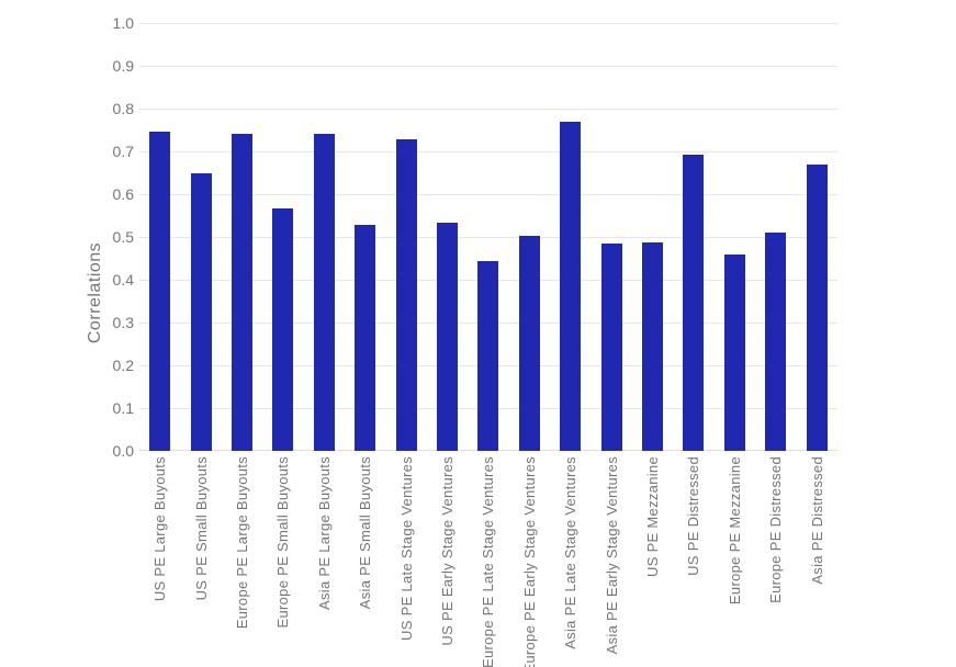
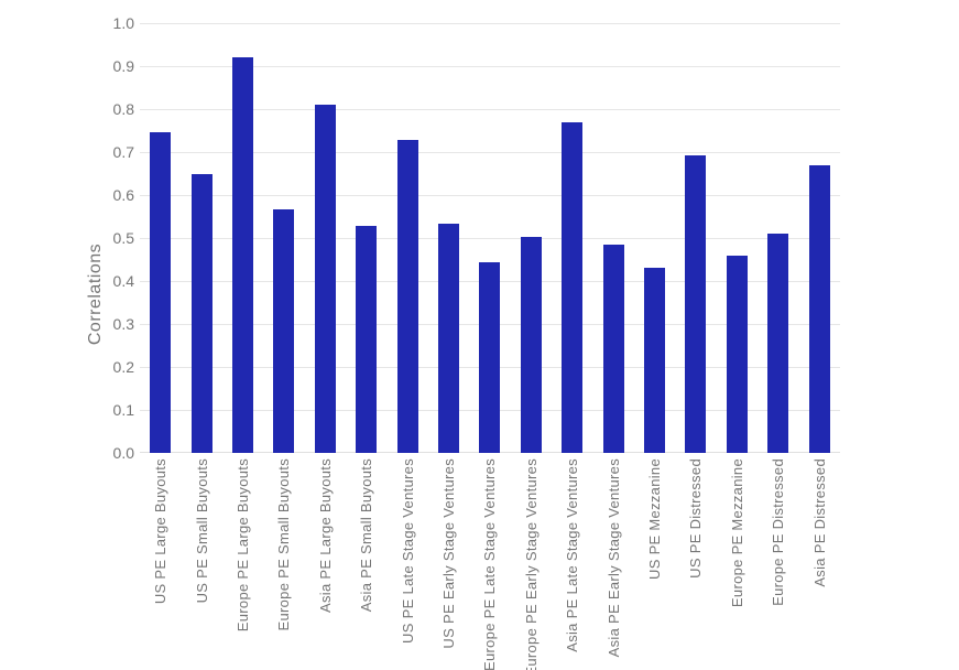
Europe PE Large Buyouts: 0.74 -> 0.92
Asia PE Large Buyouts: 0.74 -> 0.81
US PE Mezzanine: 0.49 -> 0.43
